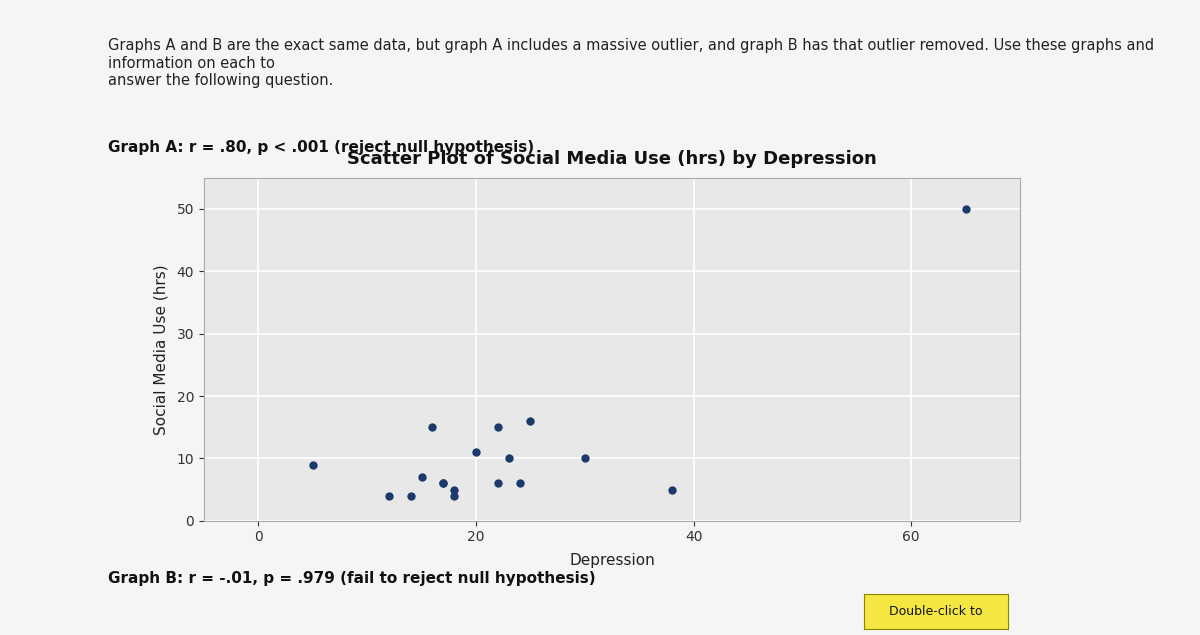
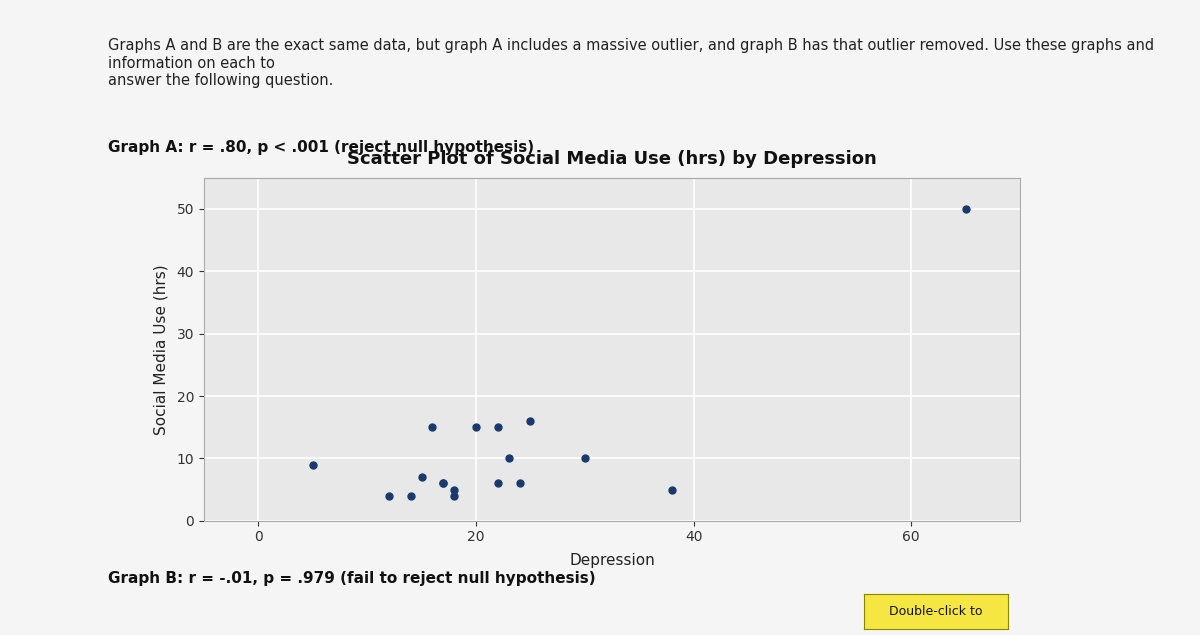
20: 11 -> 15
